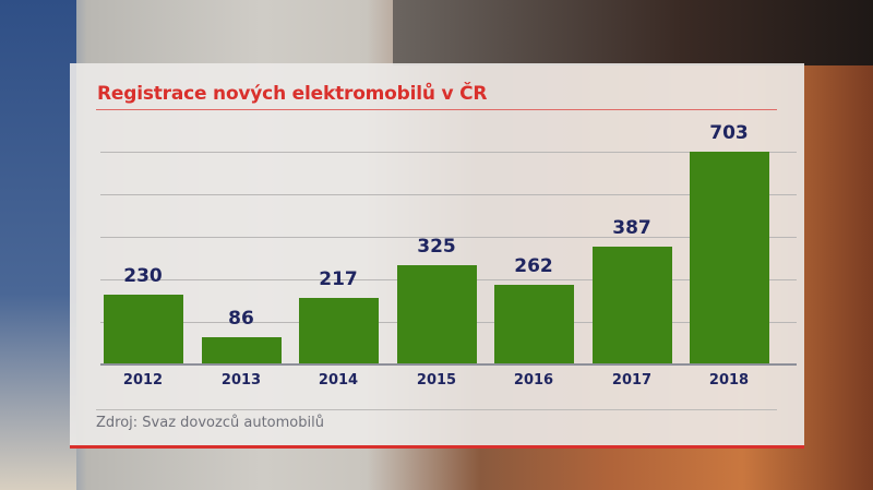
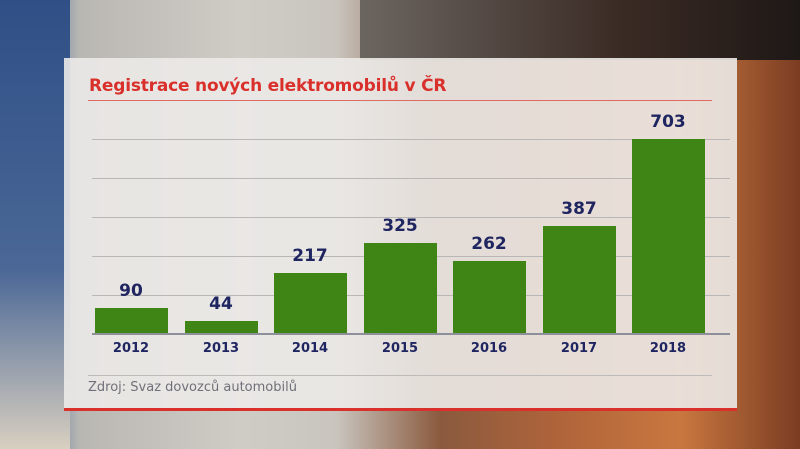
2012: 230 -> 90
2013: 86 -> 44
